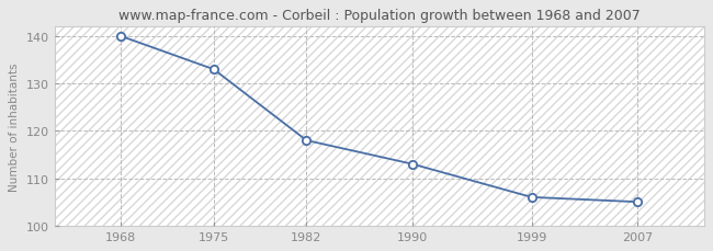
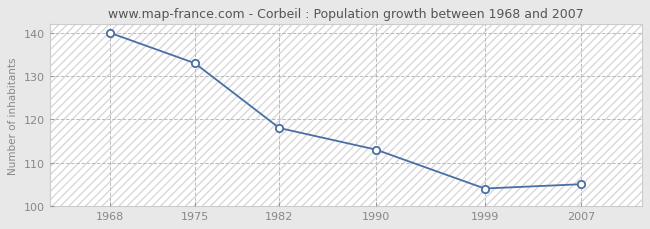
1999: 106 -> 104
